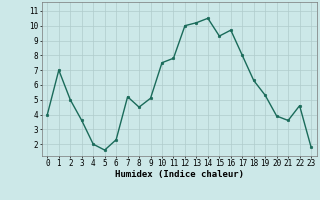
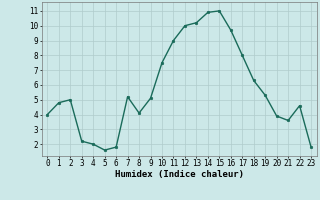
1: 7.0 -> 4.8
3: 3.6 -> 2.2
6: 2.3 -> 1.8
8: 4.5 -> 4.1
11: 7.8 -> 9.0
14: 10.5 -> 10.9
15: 9.3 -> 11.0
